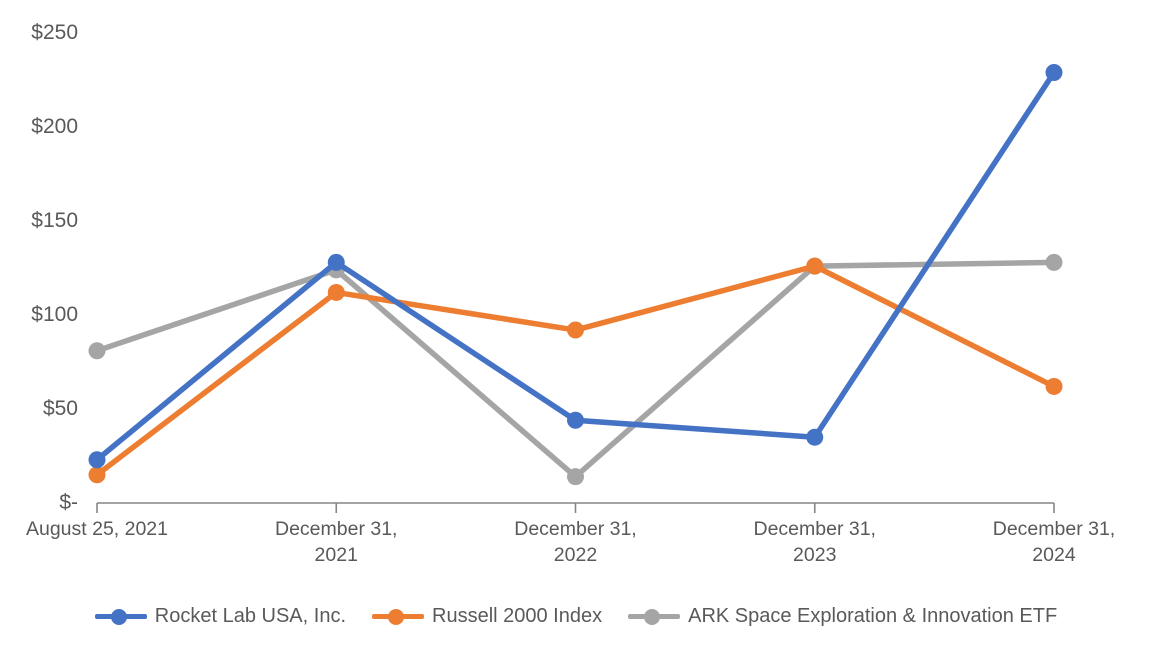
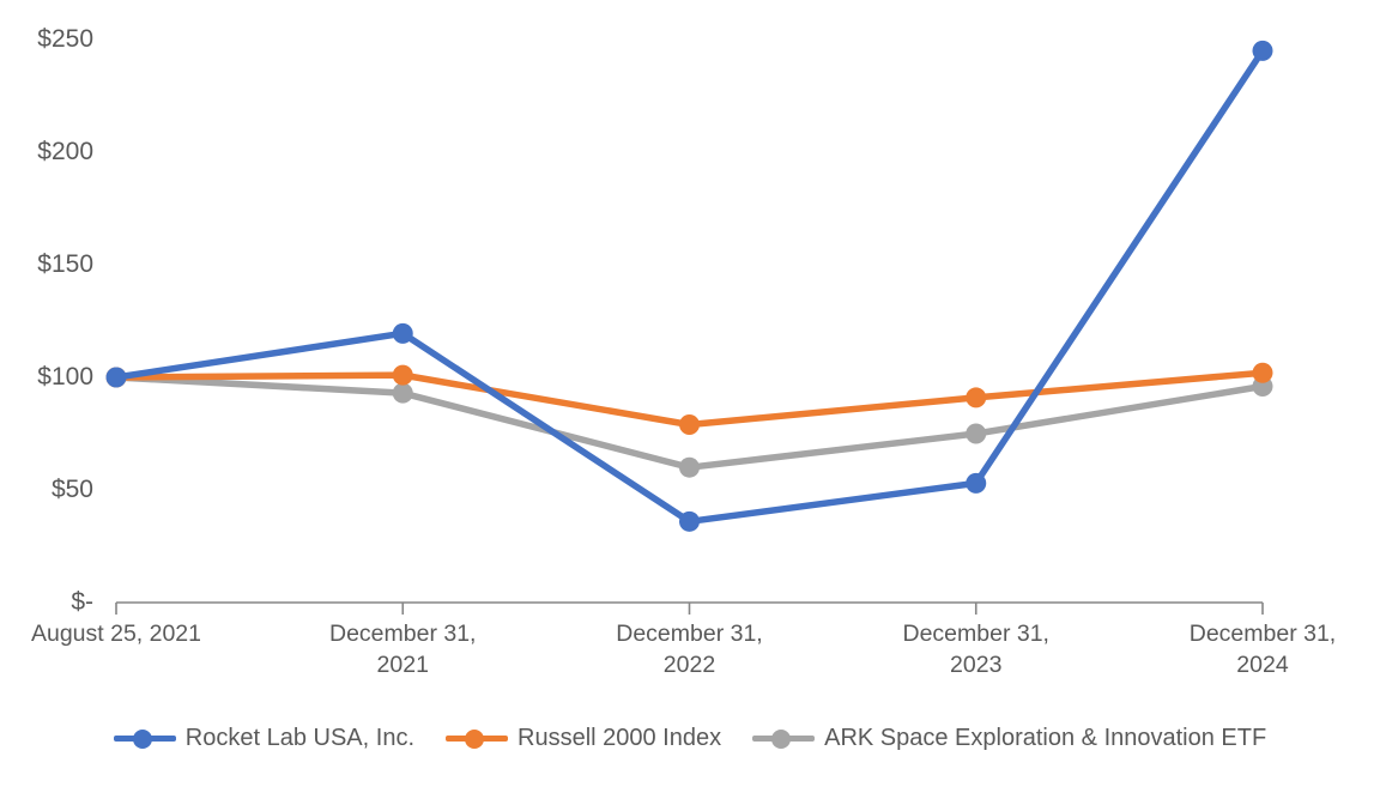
Rocket Lab USA, Inc./August 25, 2021: $23 -> $100
Russell 2000 Index/August 25, 2021: $15 -> $100
ARK Space Exploration & Innovation ETF/August 25, 2021: $81 -> $100
Rocket Lab USA, Inc./December 31, 2021: $128 -> $120
Russell 2000 Index/December 31, 2021: $112 -> $101
ARK Space Exploration & Innovation ETF/December 31, 2021: $124 -> $93
Rocket Lab USA, Inc./December 31, 2022: $44 -> $36
Russell 2000 Index/December 31, 2022: $92 -> $79
ARK Space Exploration & Innovation ETF/December 31, 2022: $14 -> $60
Rocket Lab USA, Inc./December 31, 2023: $35 -> $53
Russell 2000 Index/December 31, 2023: $126 -> $91
ARK Space Exploration & Innovation ETF/December 31, 2023: $126 -> $75
Rocket Lab USA, Inc./December 31, 2024: $229 -> $245
Russell 2000 Index/December 31, 2024: $62 -> $102
ARK Space Exploration & Innovation ETF/December 31, 2024: $128 -> $96
